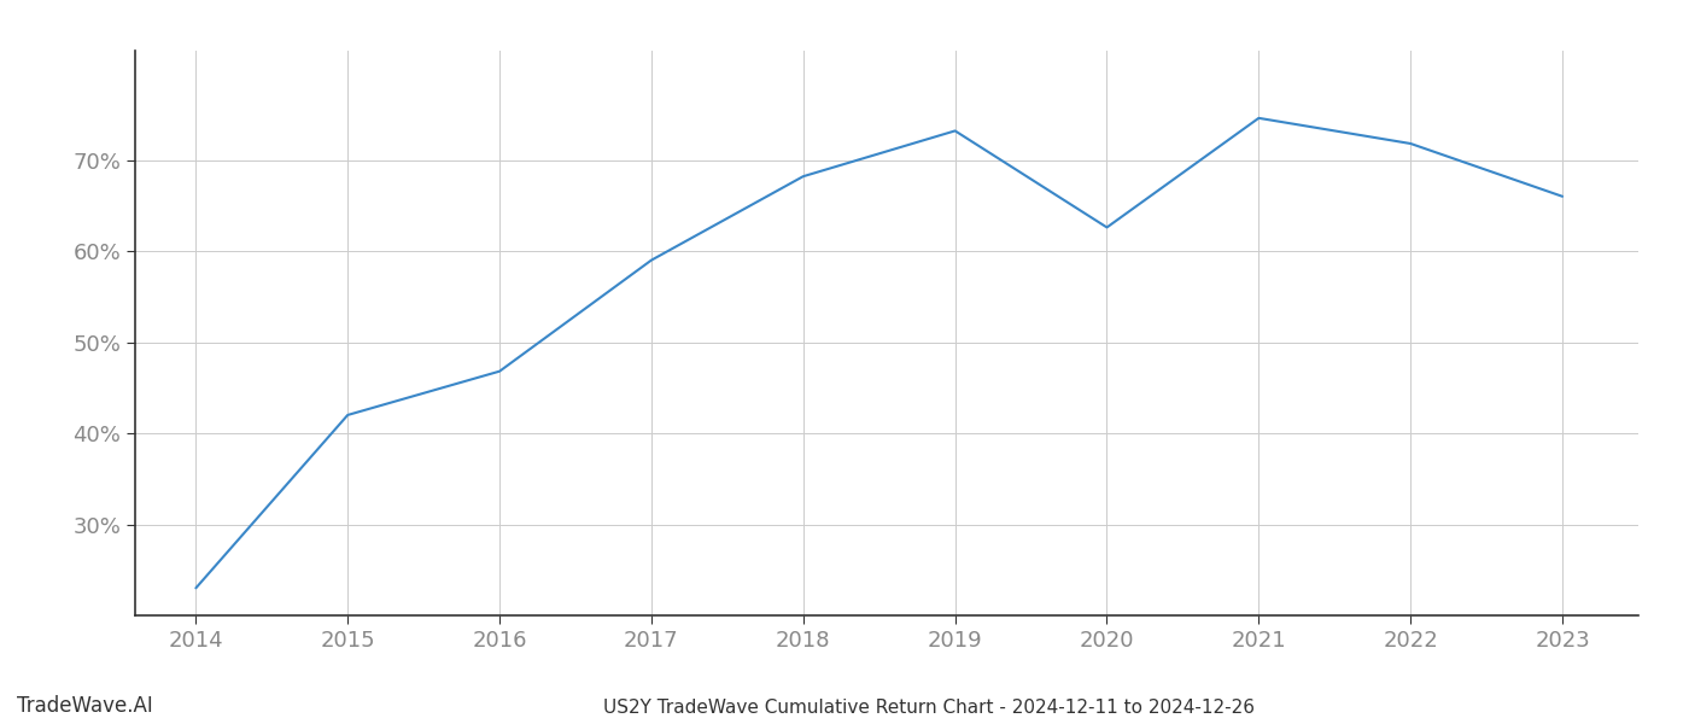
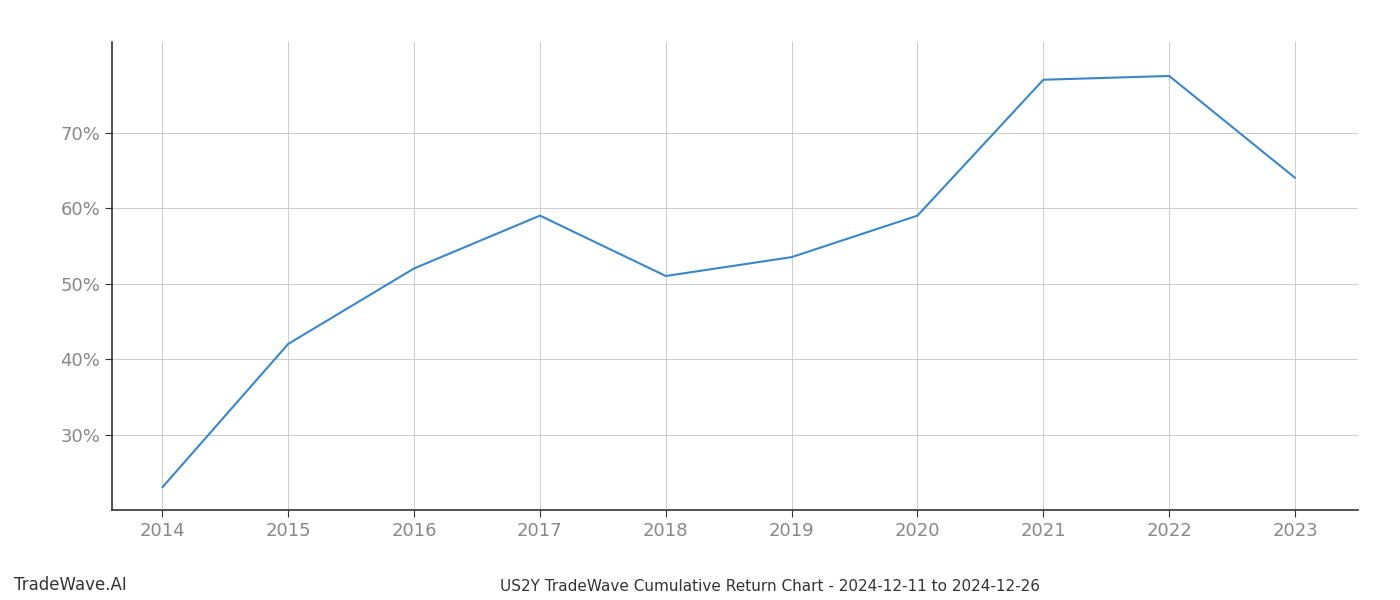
2016: 46.8% -> 52.0%
2018: 68.2% -> 51.0%
2019: 73.2% -> 53.5%
2020: 62.6% -> 59.0%
2021: 74.6% -> 77.0%
2022: 71.8% -> 77.5%
2023: 66.0% -> 64.0%
